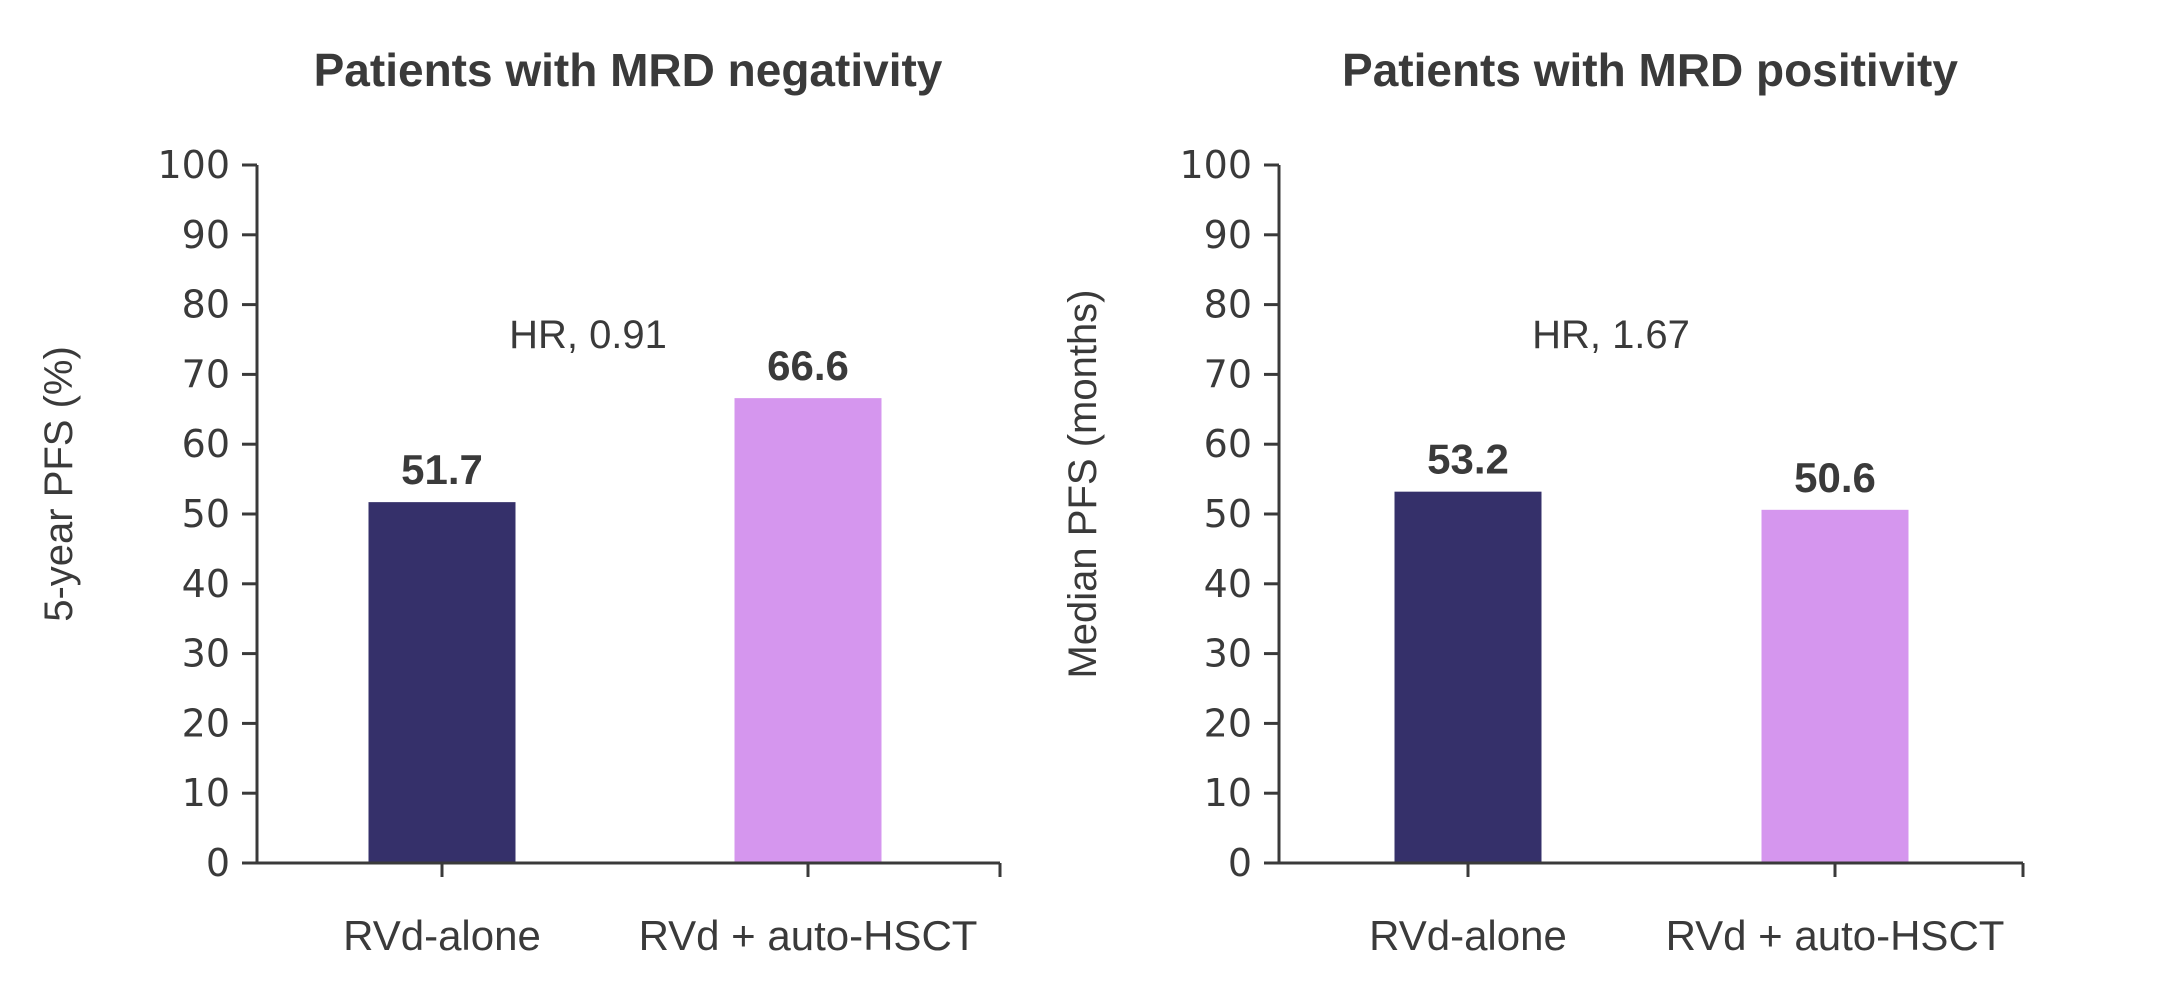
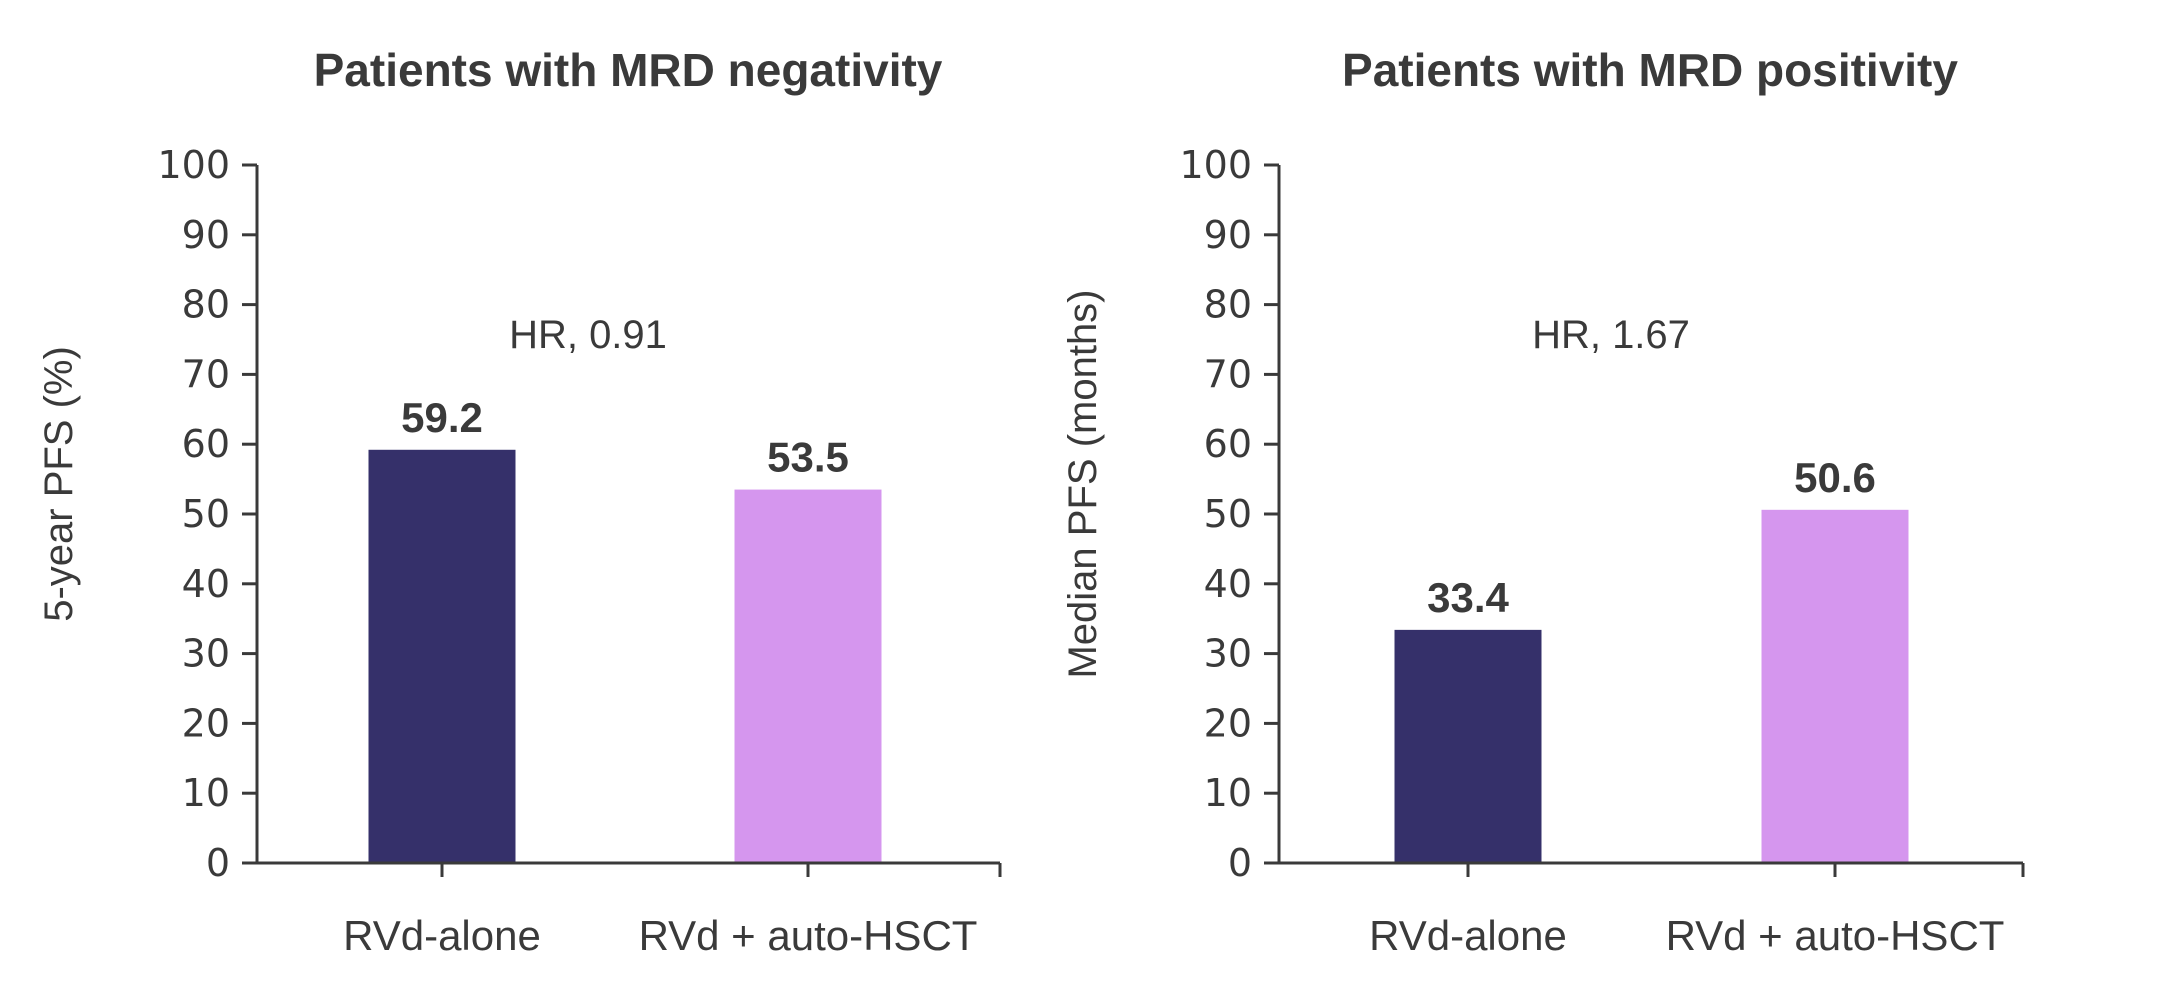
Patients with MRD negativity/RVd-alone: 51.7 -> 59.2
Patients with MRD negativity/RVd + auto-HSCT: 66.6 -> 53.5
Patients with MRD positivity/RVd-alone: 53.2 -> 33.4
